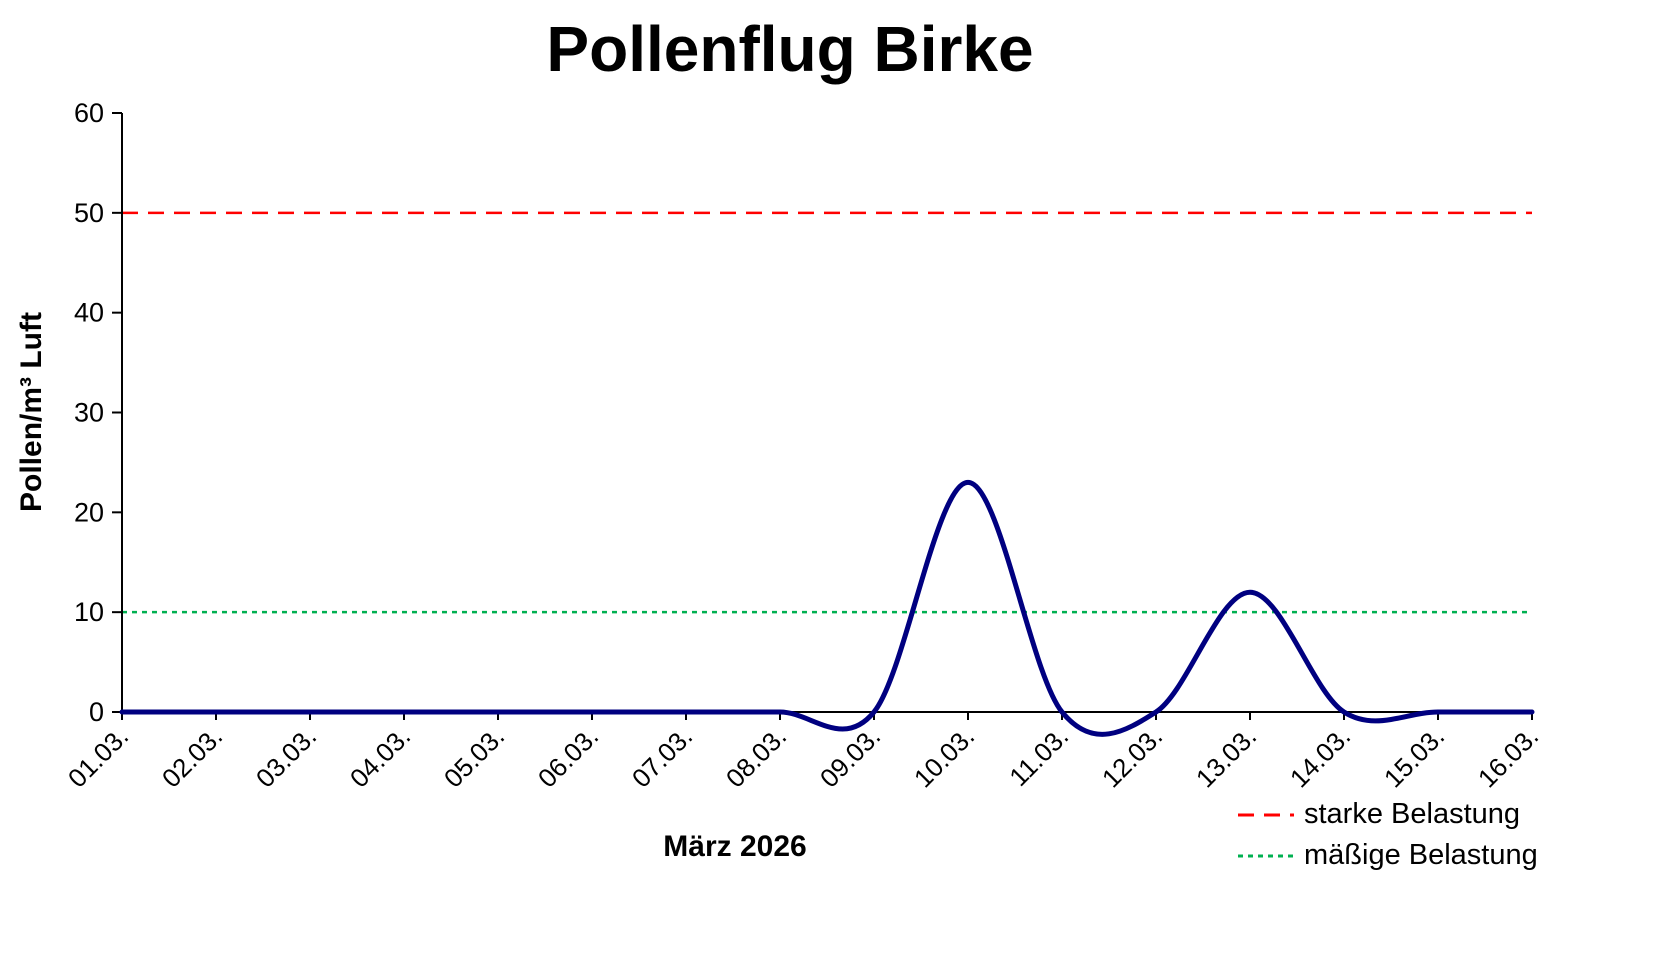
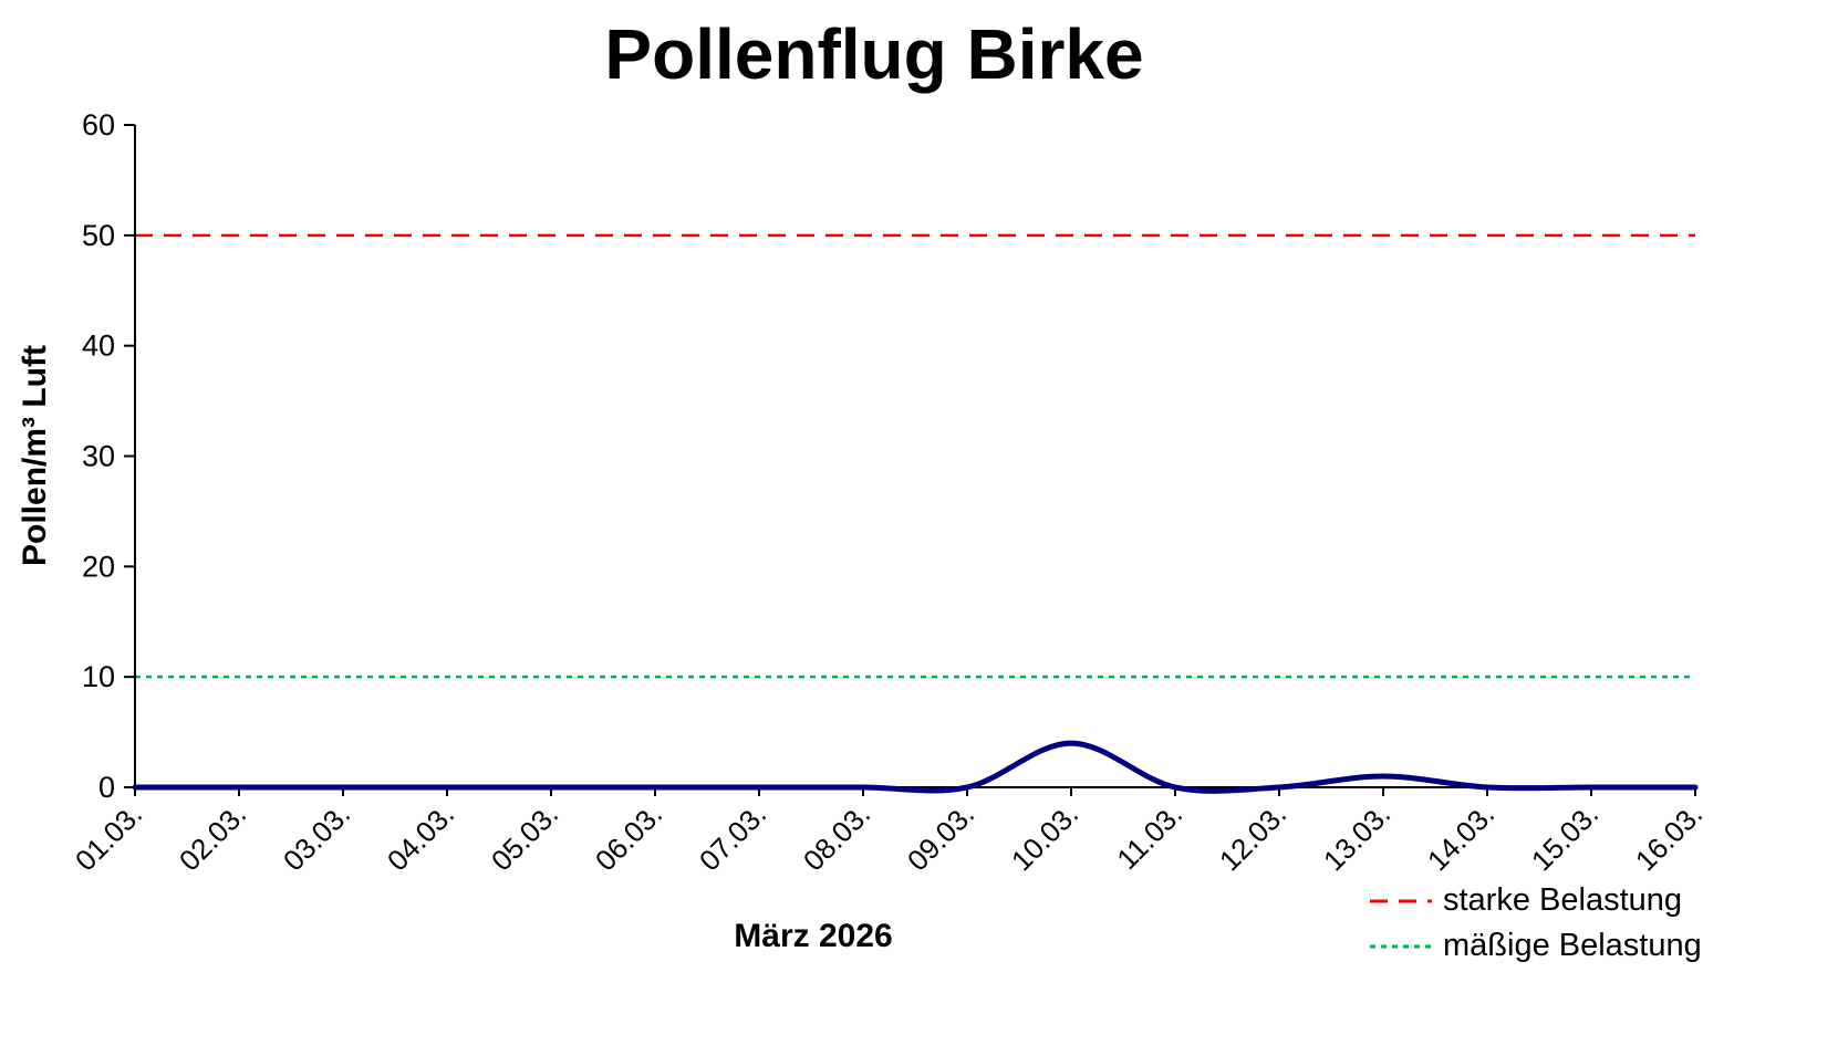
10.03.: 23 -> 4
13.03.: 12 -> 1
